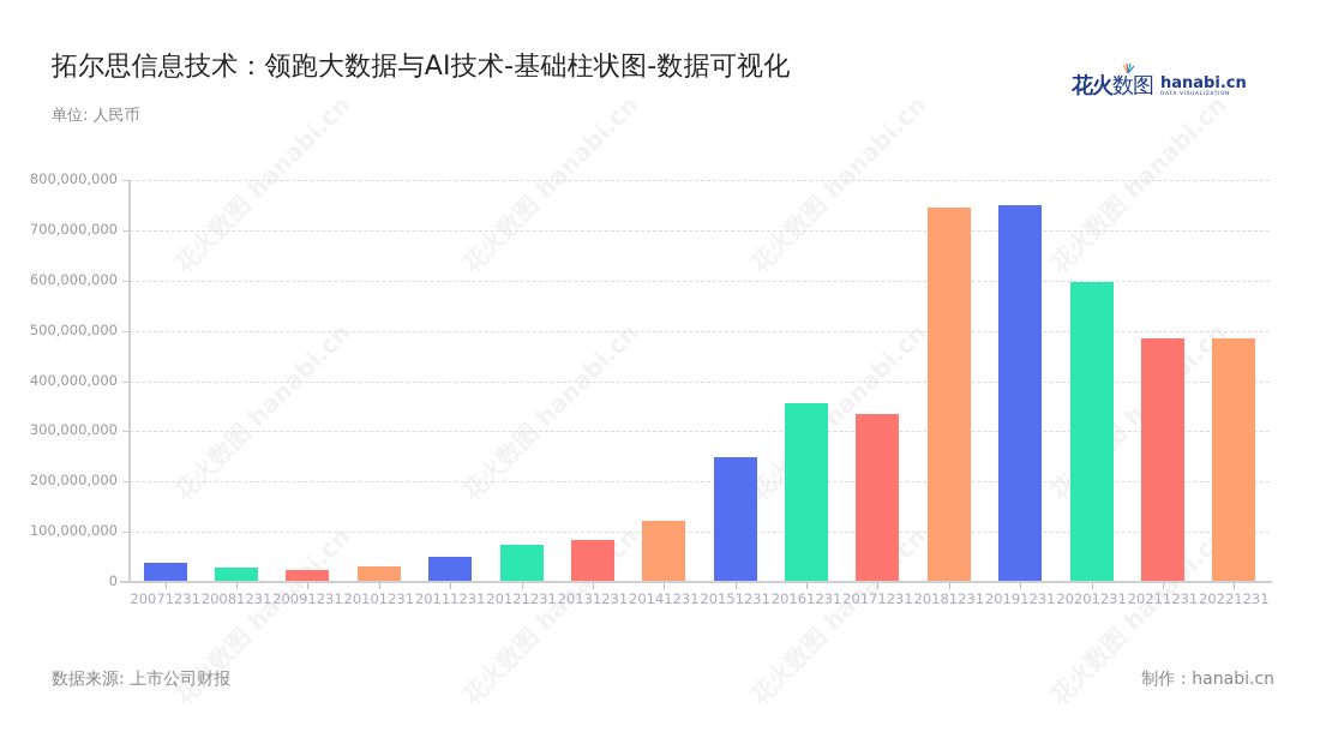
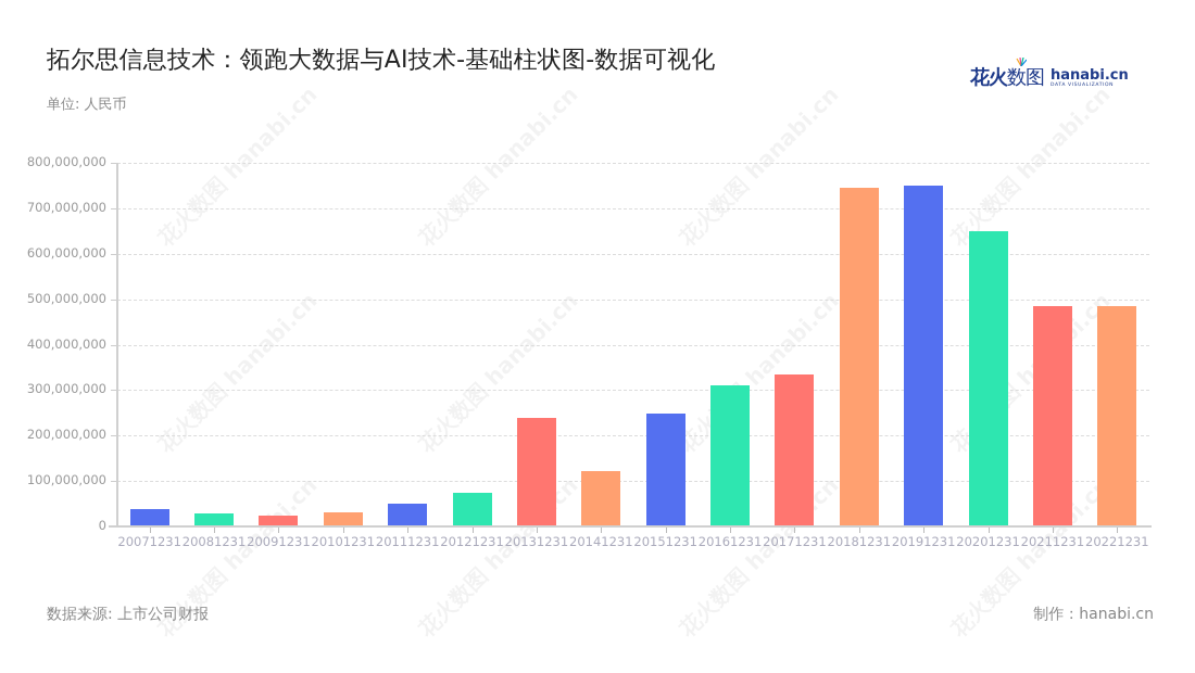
20131231: 80000000 -> 240000000
20161231: 360000000 -> 310000000
20201231: 600000000 -> 650000000
